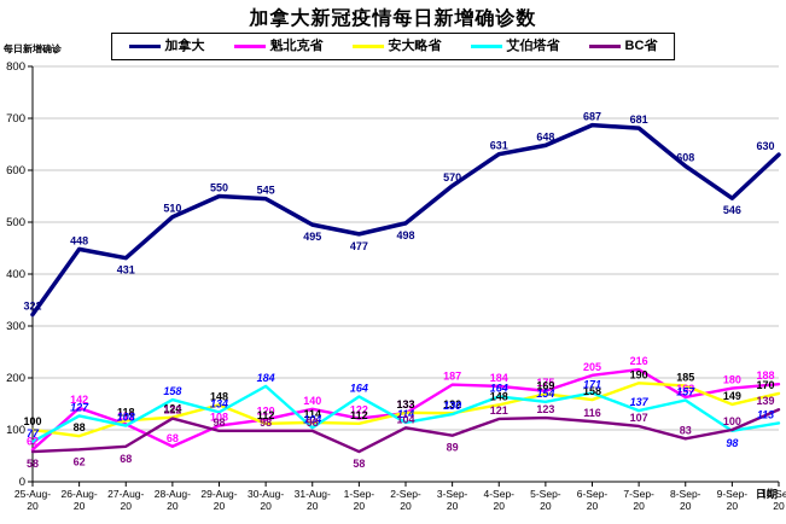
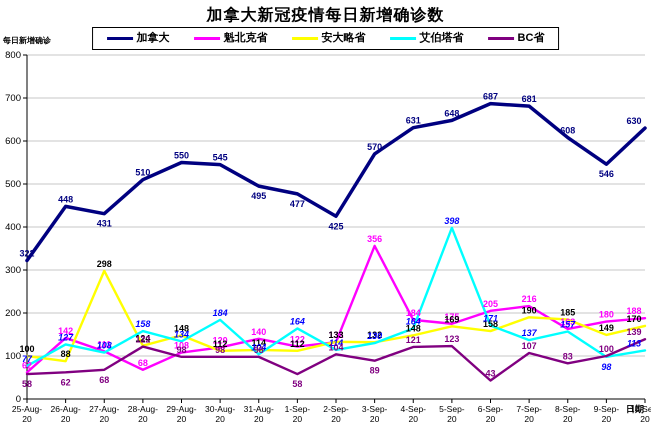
安大略省/27-Aug-20: 118 -> 298
加拿大/2-Sep-20: 498 -> 425
魁北克省/3-Sep-20: 187 -> 356
艾伯塔省/5-Sep-20: 154 -> 398
BC省/6-Sep-20: 116 -> 43
